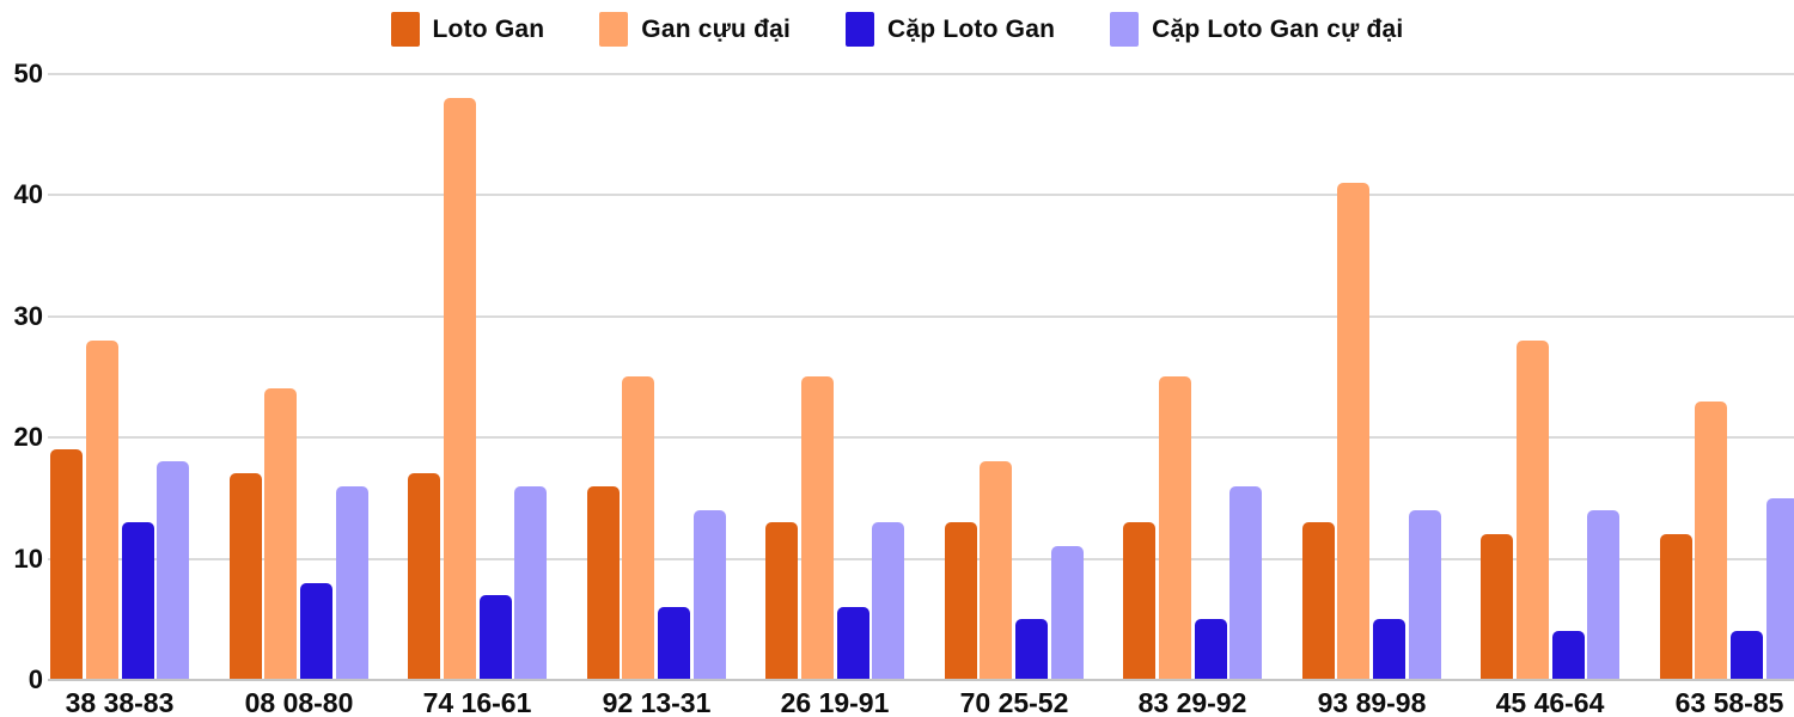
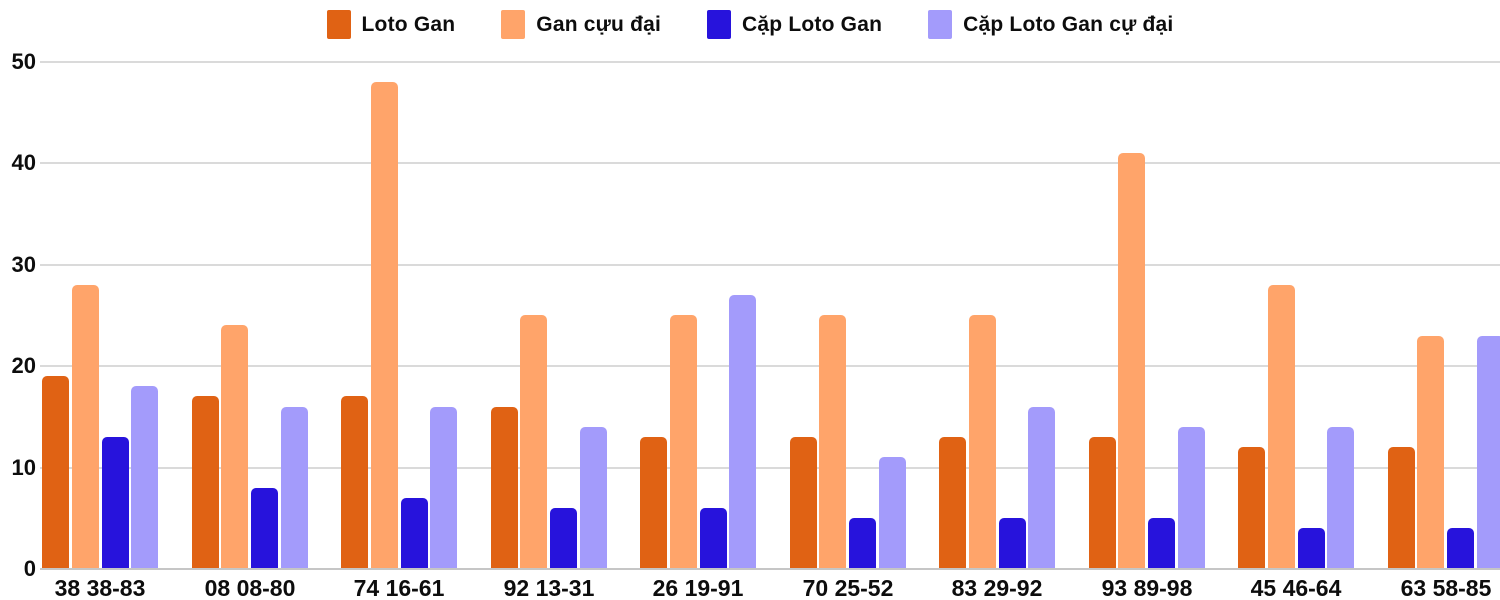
Cặp Loto Gan cự đại/26 19-91: 13 -> 27
Gan cựu đại/70 25-52: 18 -> 25
Cặp Loto Gan cự đại/63 58-85: 15 -> 23
